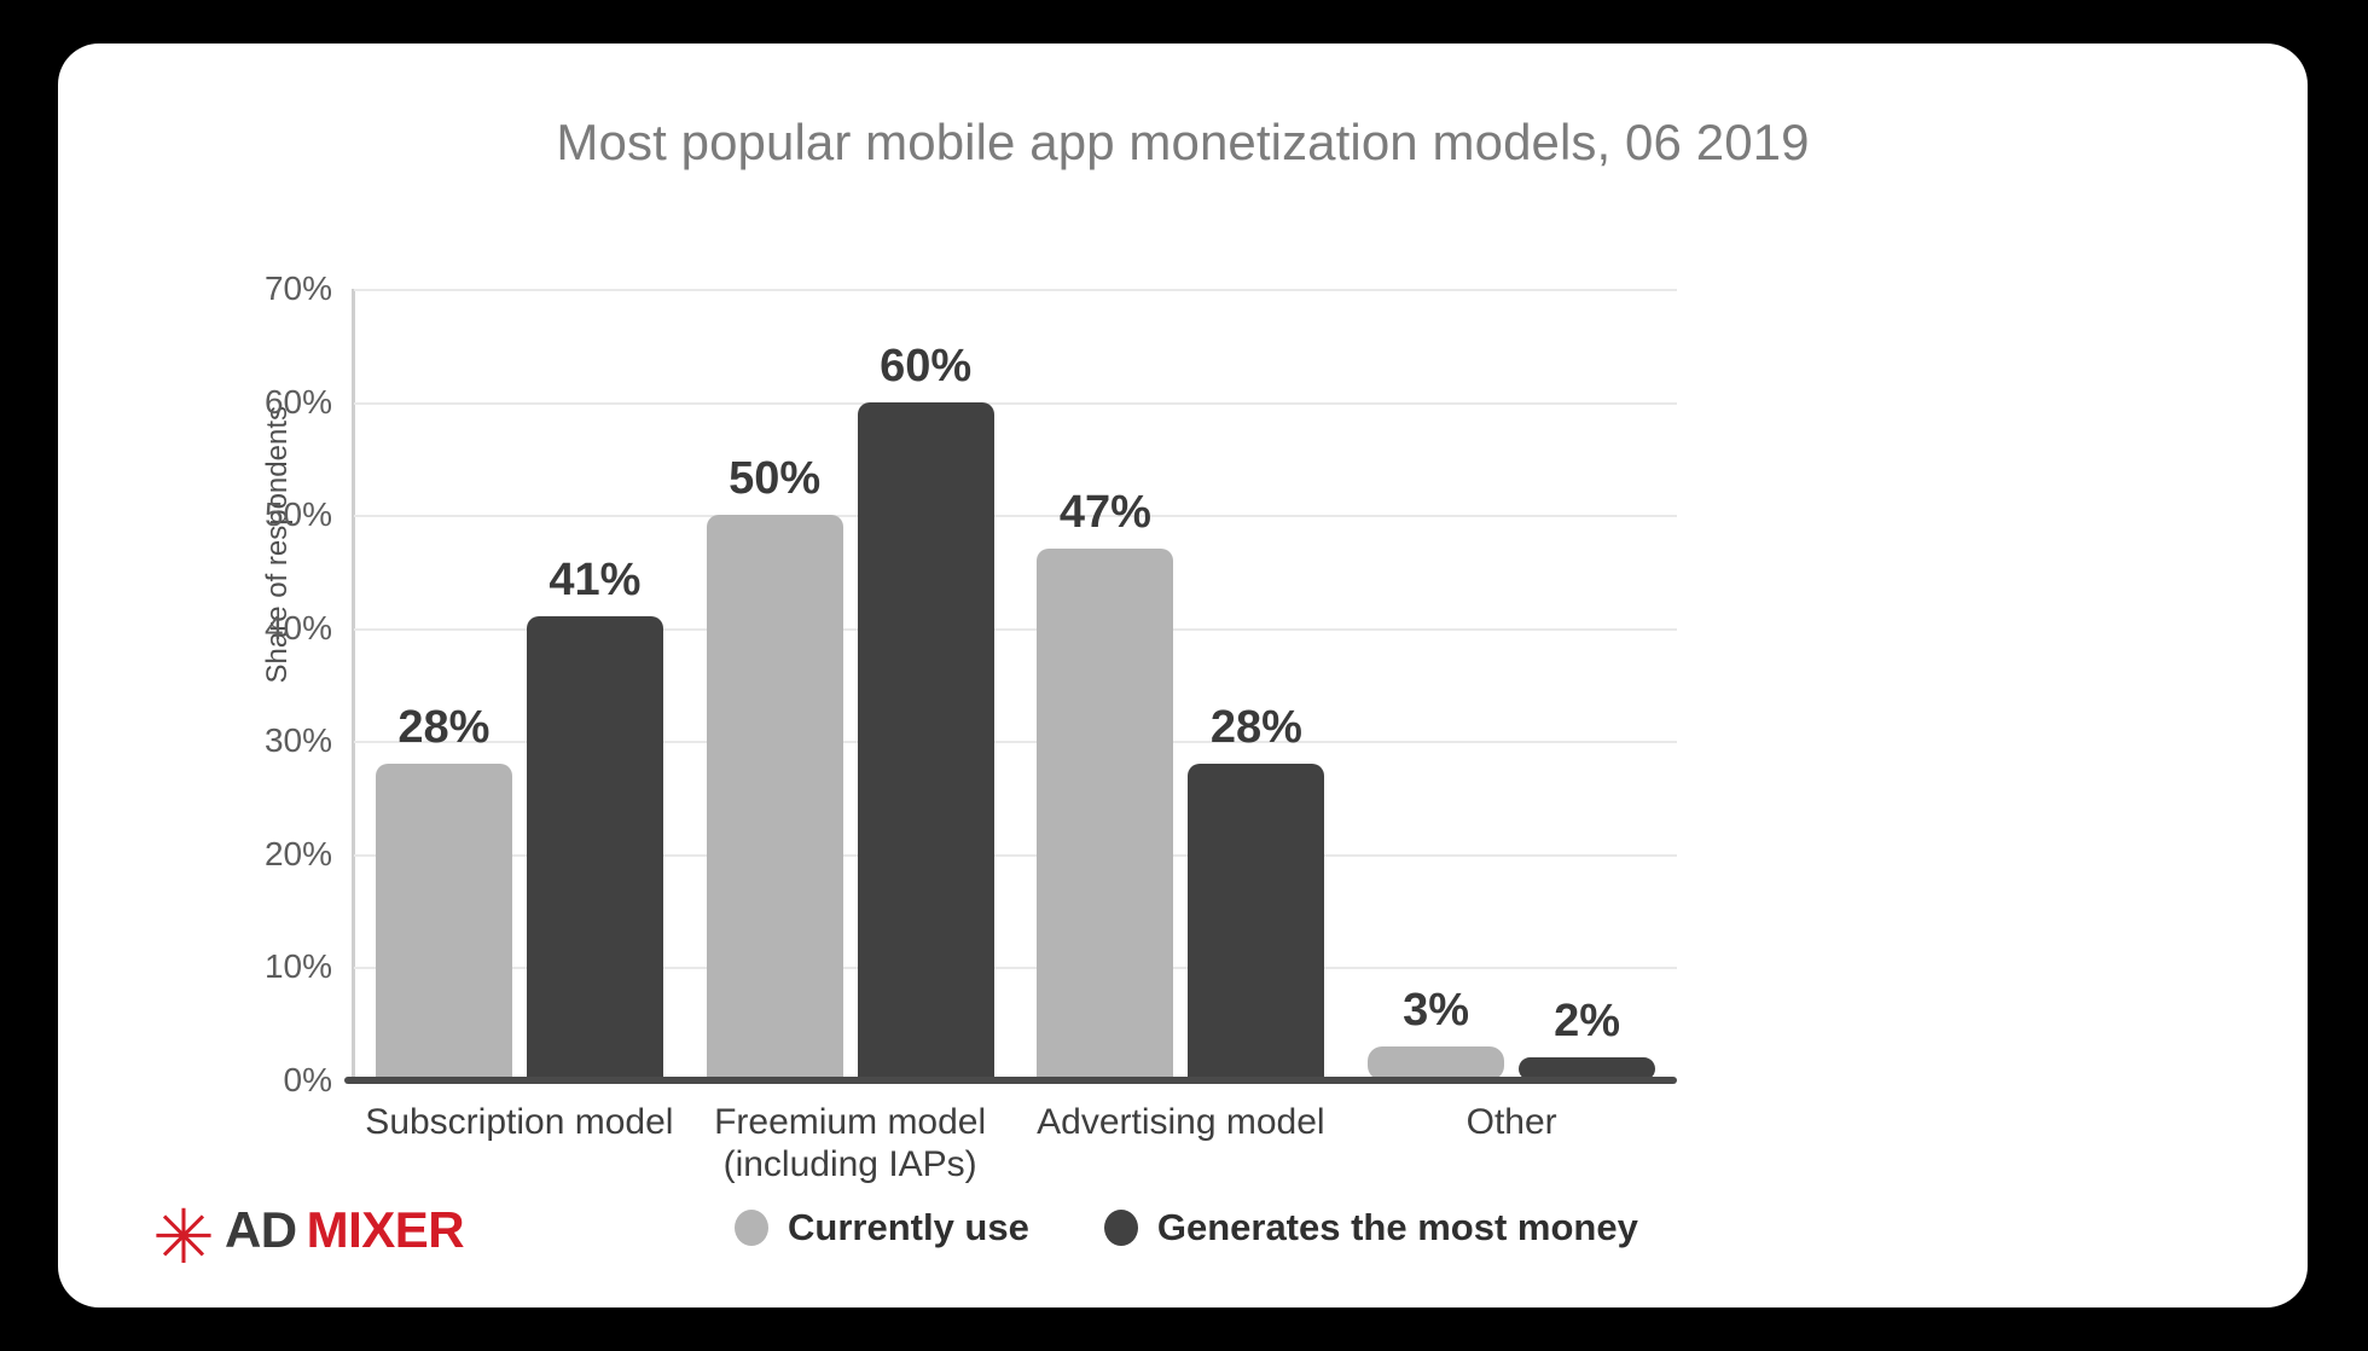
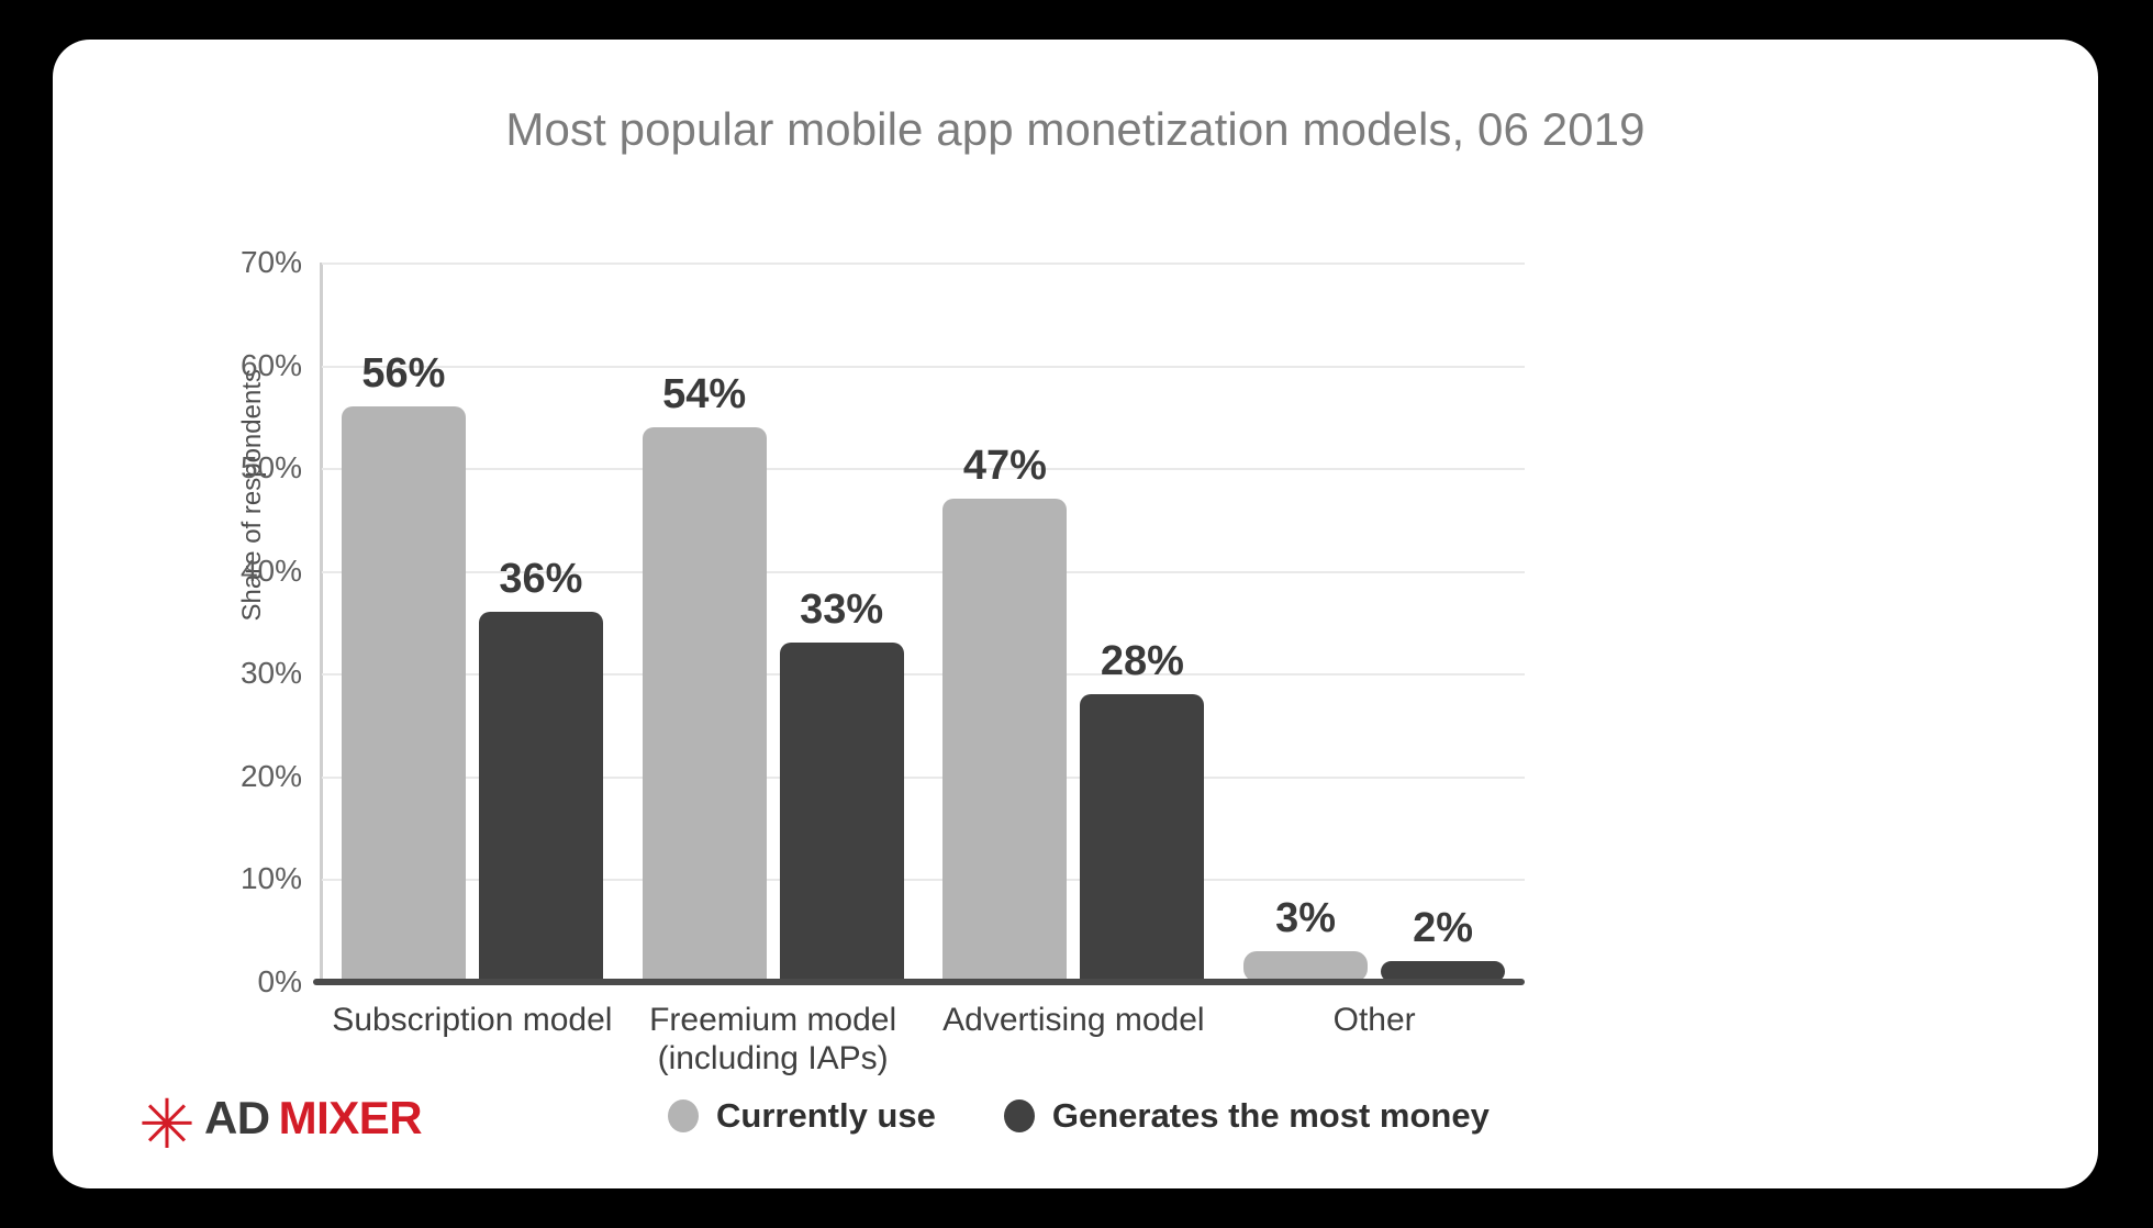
Currently use/Subscription model: 28% -> 56%
Generates the most money/Subscription model: 41% -> 36%
Currently use/Freemium model (including IAPs): 50% -> 54%
Generates the most money/Freemium model (including IAPs): 60% -> 33%
